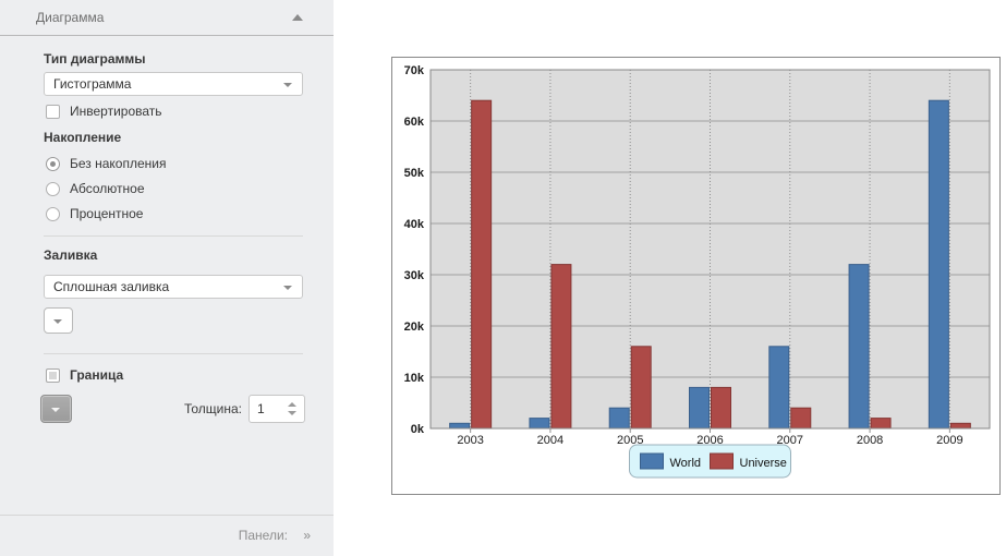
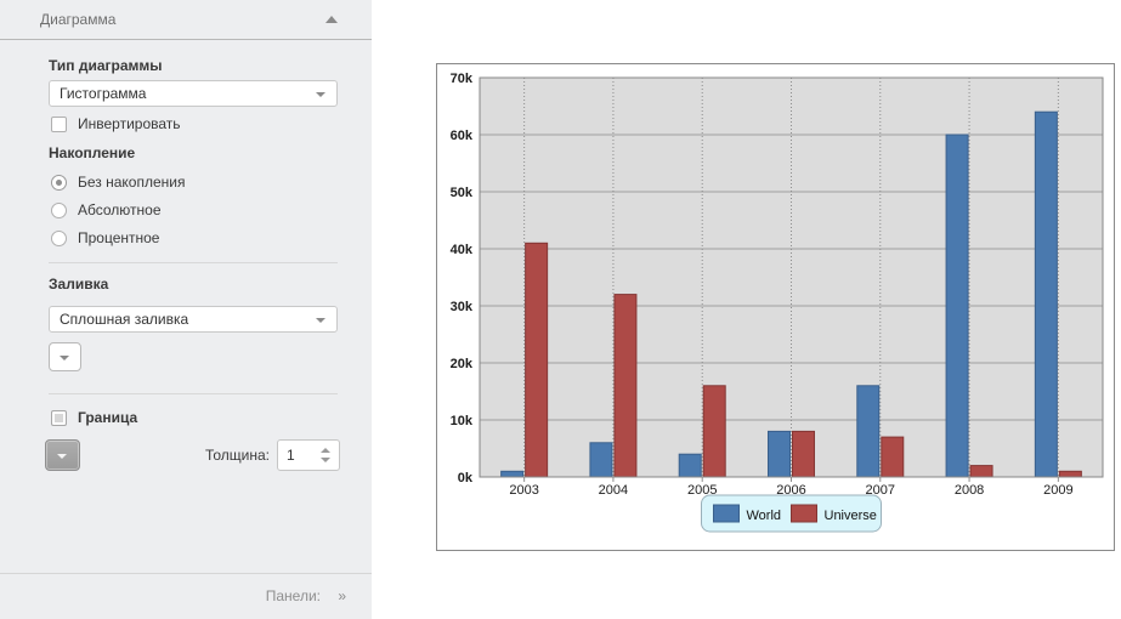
Universe/2003: 64k -> 41k
World/2004: 2k -> 6k
Universe/2007: 4k -> 7k
World/2008: 32k -> 60k
